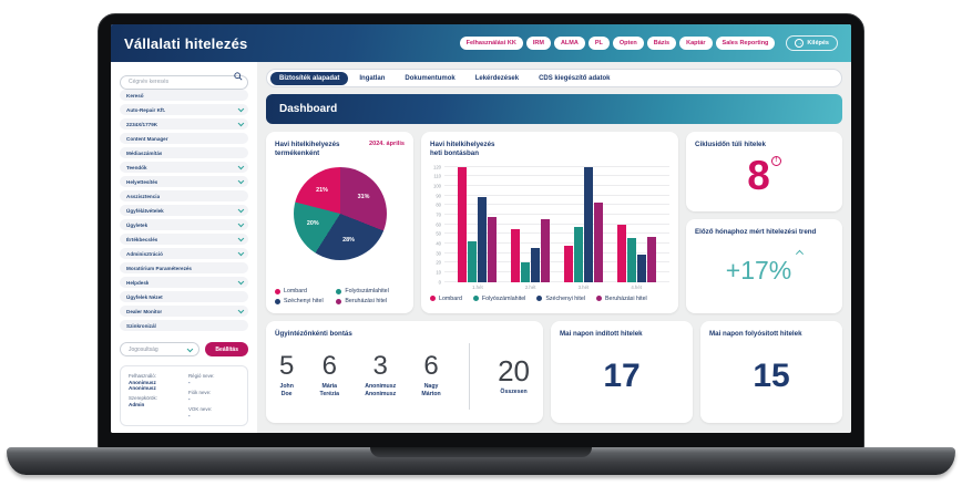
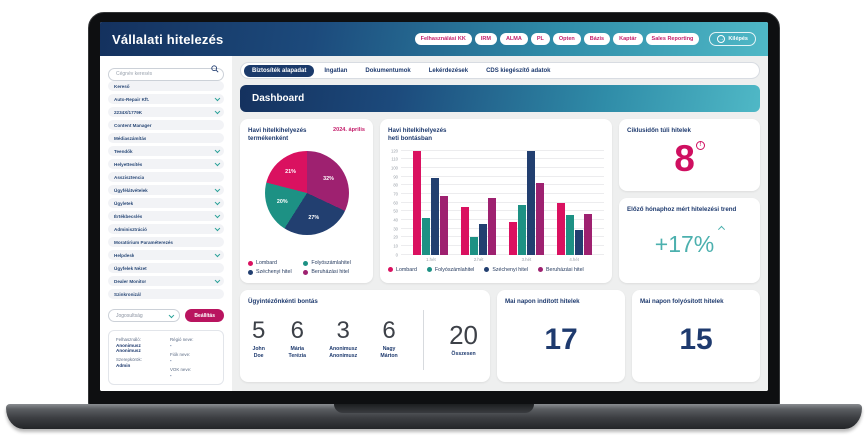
Havi hitelkihelyezés termékenként/Beruházási hitel: 31% -> 32%
Havi hitelkihelyezés termékenként/Széchenyi hitel: 28% -> 27%
